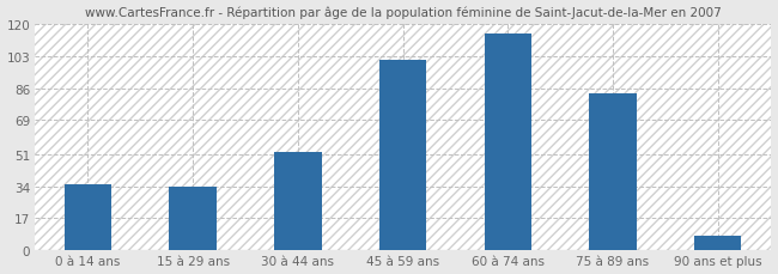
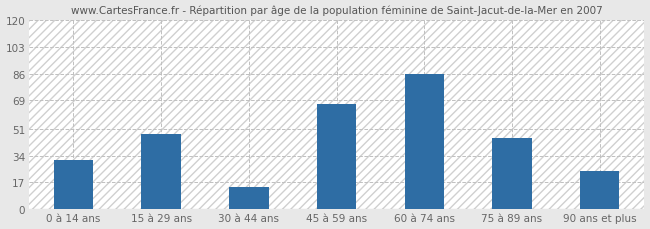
0 à 14 ans: 35 -> 31
15 à 29 ans: 34 -> 48
30 à 44 ans: 52 -> 14
45 à 59 ans: 101 -> 67
60 à 74 ans: 115 -> 86
75 à 89 ans: 83 -> 45
90 ans et plus: 8 -> 24
